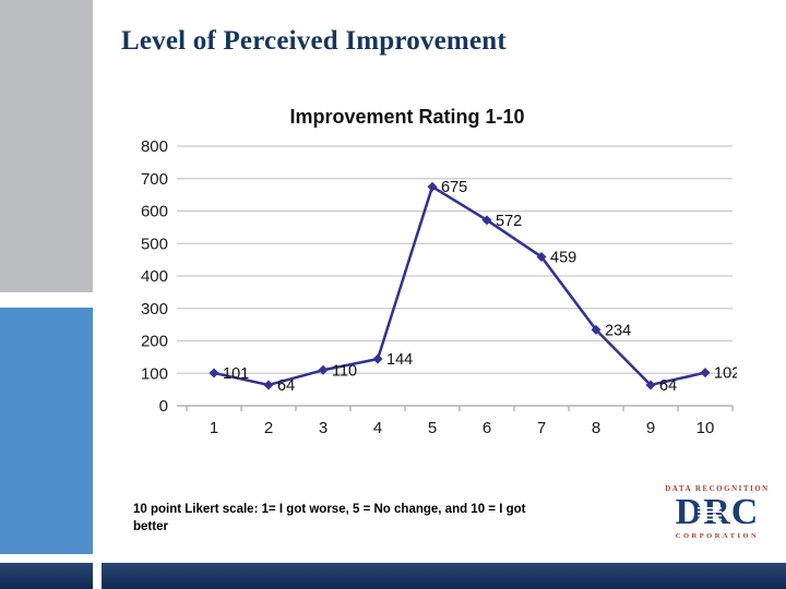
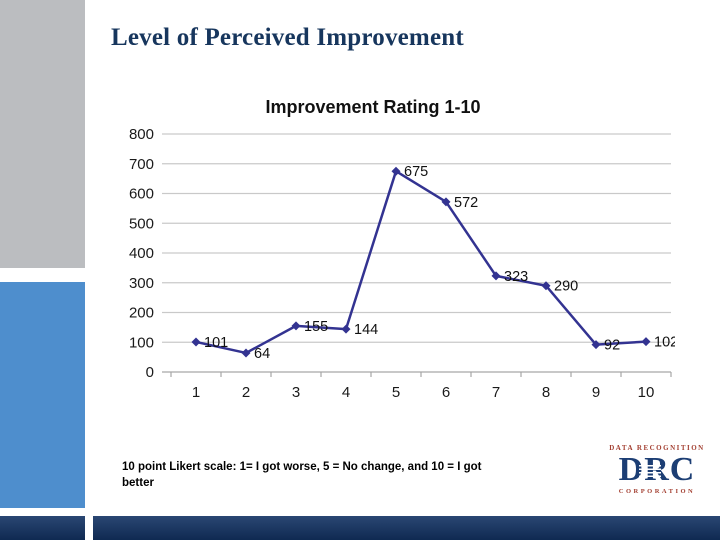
3: 110 -> 155
7: 459 -> 323
8: 234 -> 290
9: 64 -> 92
